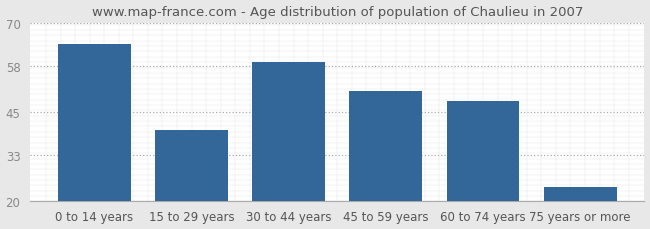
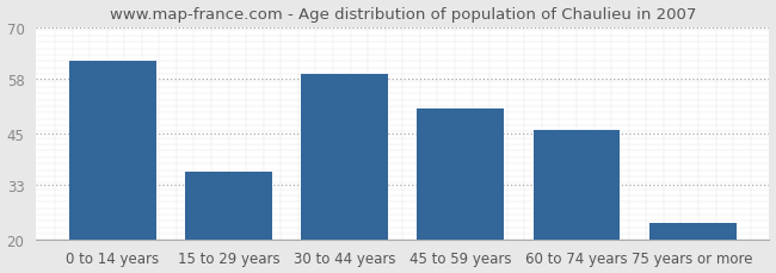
0 to 14 years: 64 -> 62
15 to 29 years: 40 -> 36
60 to 74 years: 48 -> 46
